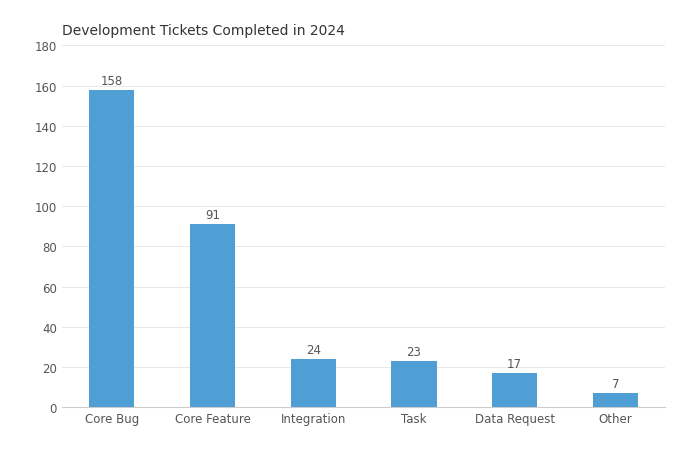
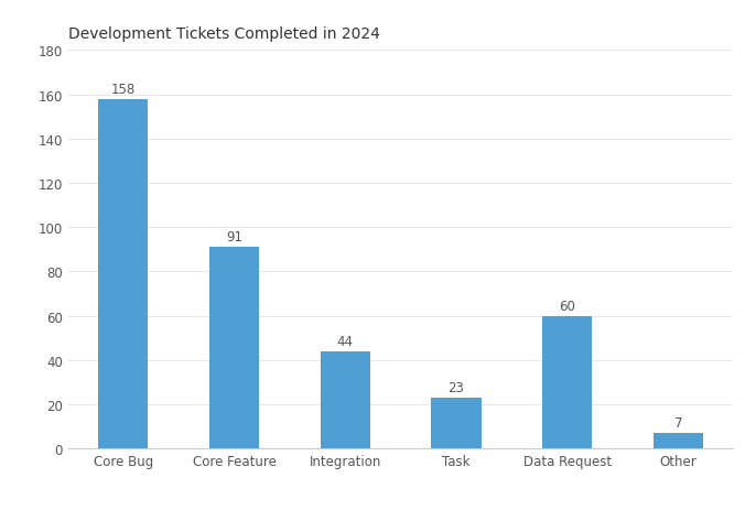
Integration: 24 -> 44
Data Request: 17 -> 60
